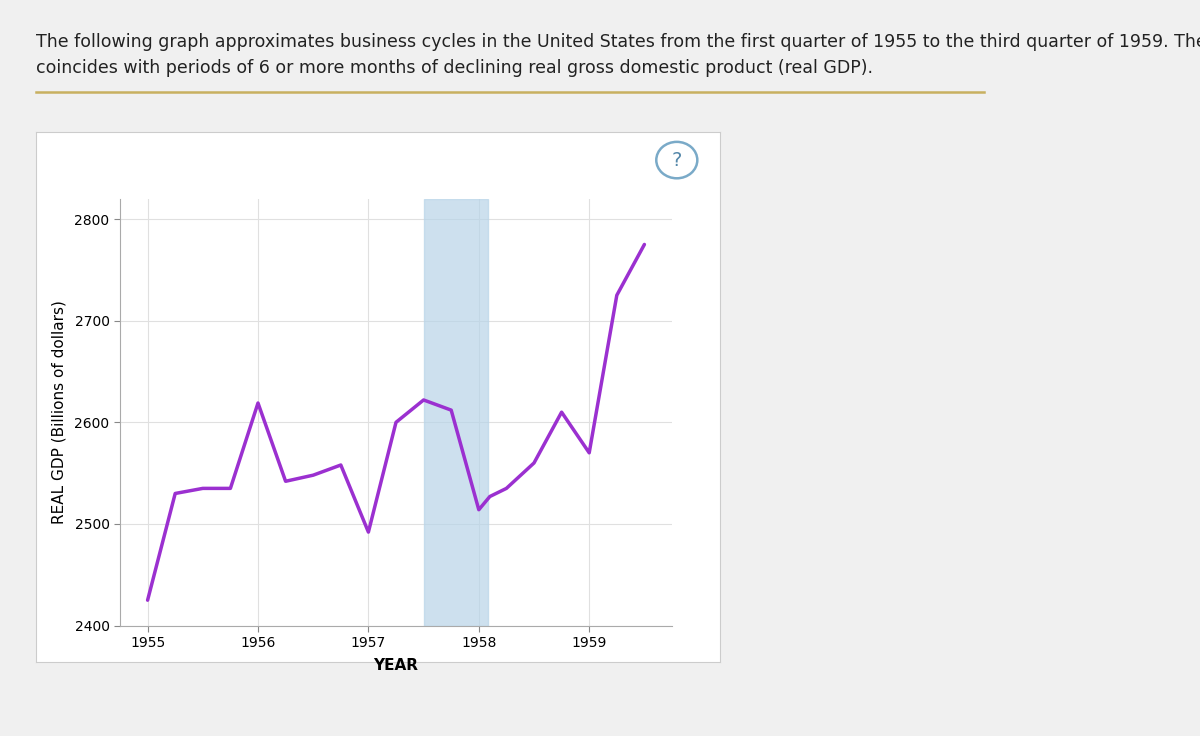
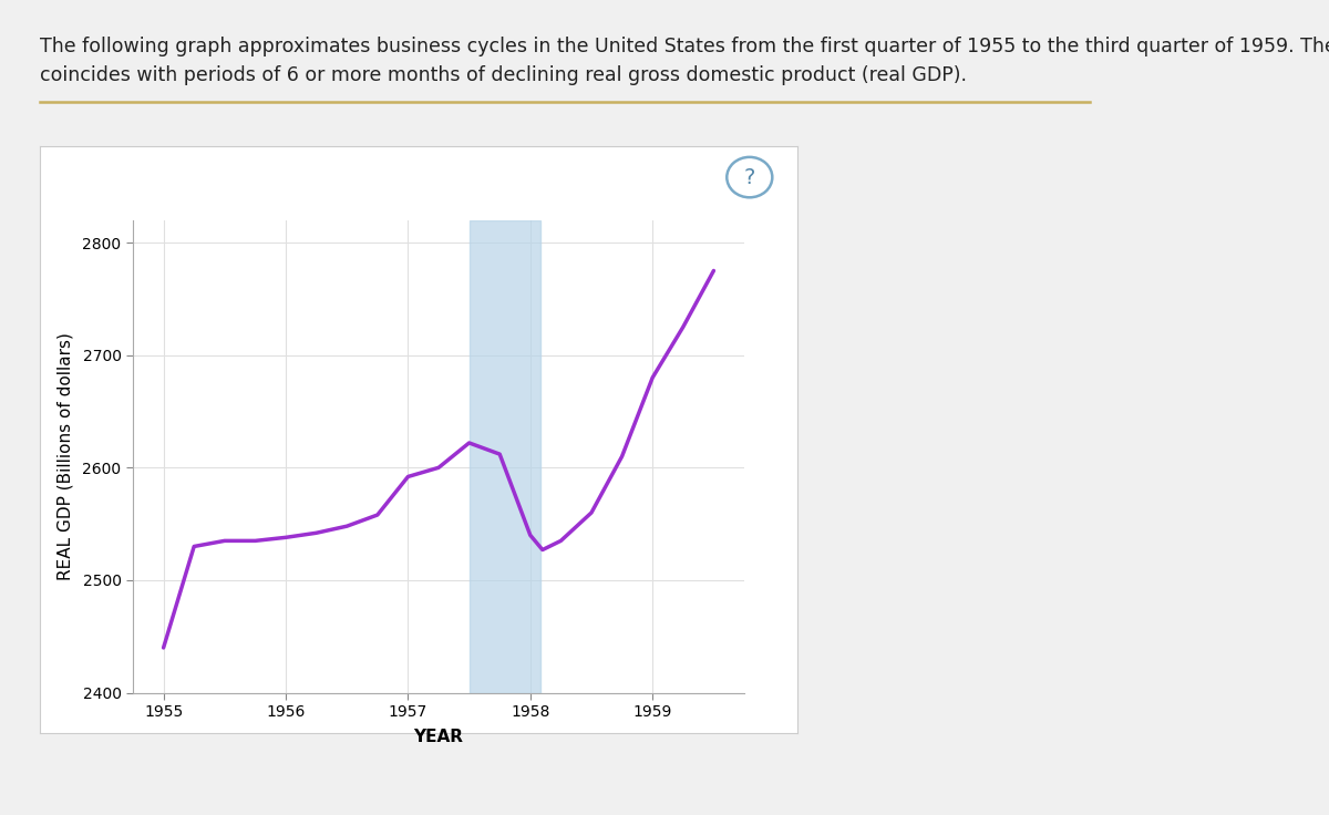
1955: 2425 -> 2440
1956: 2619 -> 2538
1957: 2492 -> 2592
1958: 2514 -> 2540
1959: 2570 -> 2680
